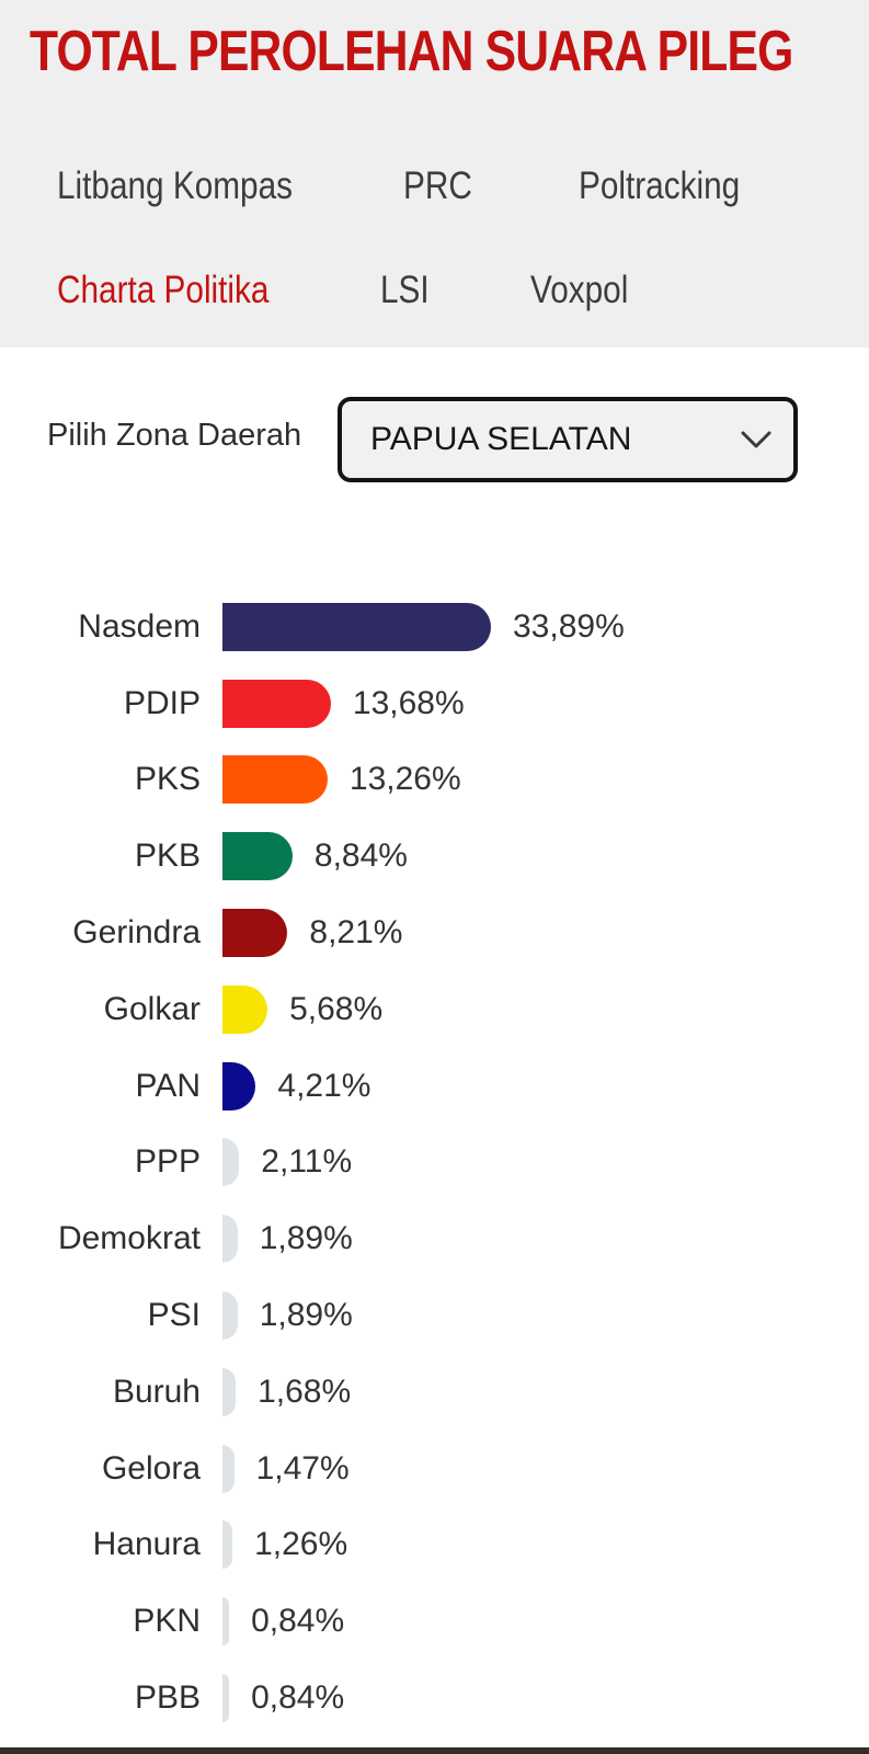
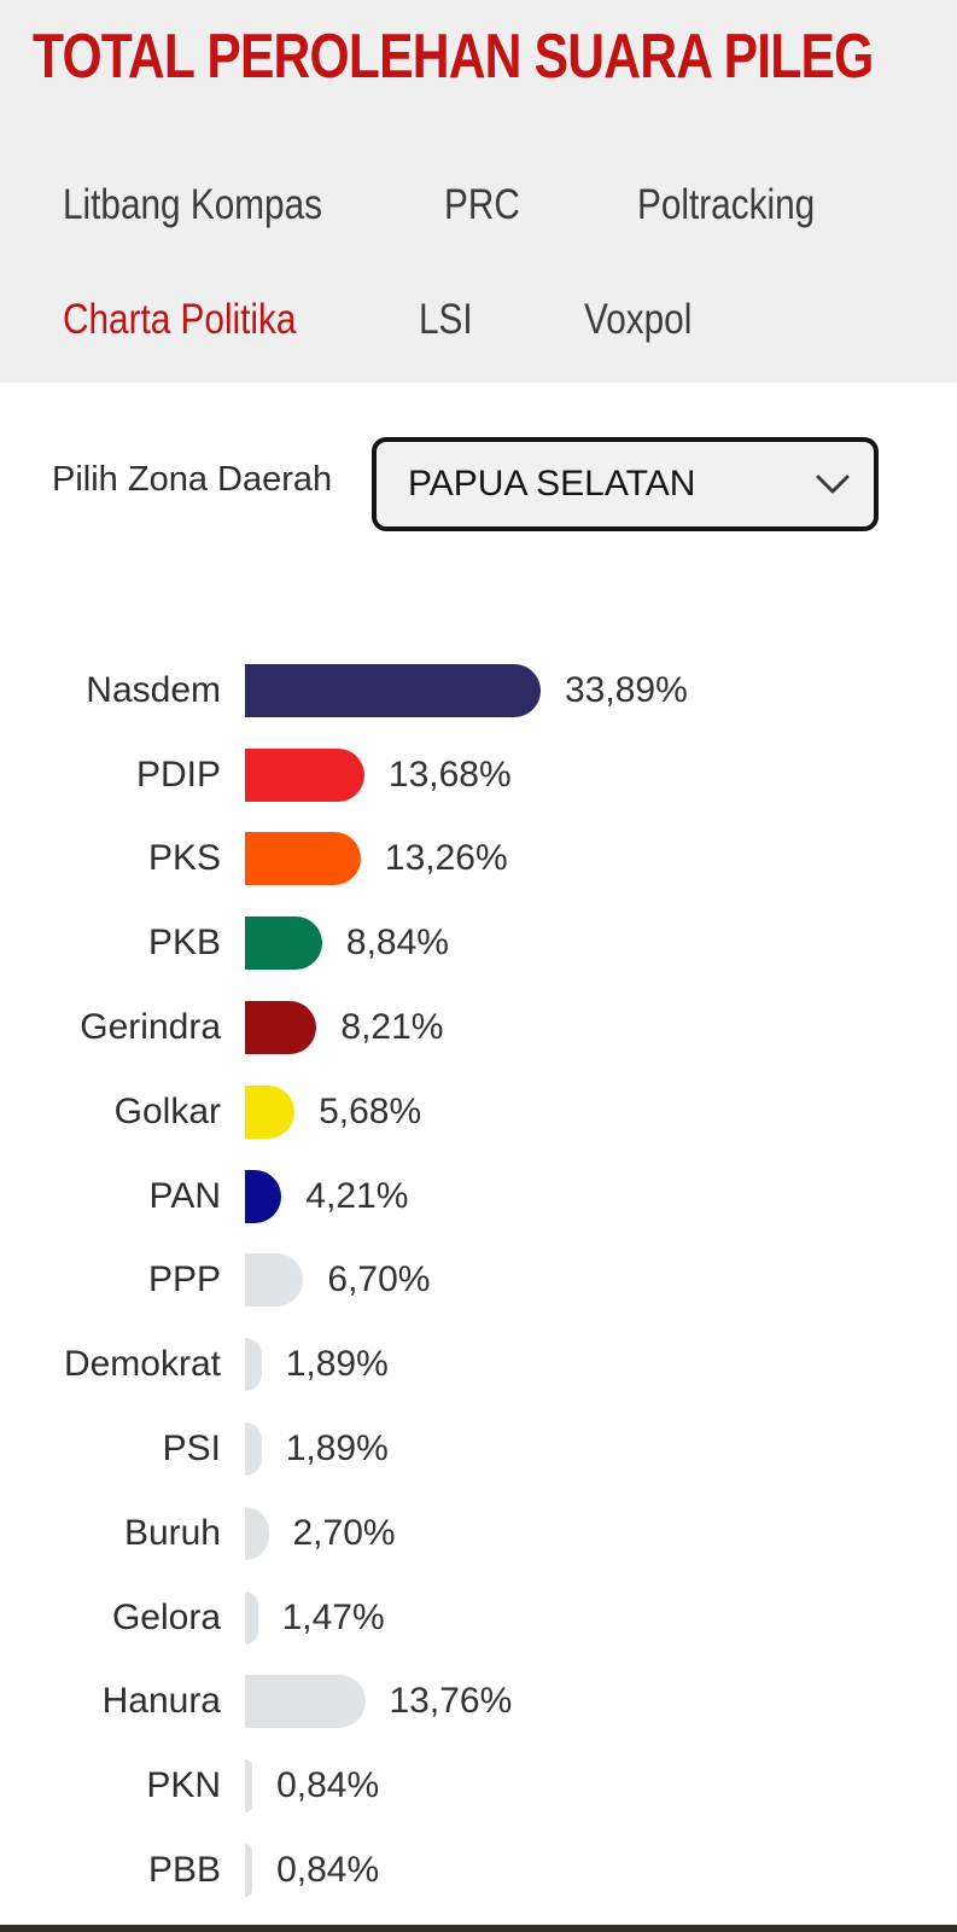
PPP: 2,11% -> 6,70%
Buruh: 1,68% -> 2,70%
Hanura: 1,26% -> 13,76%
